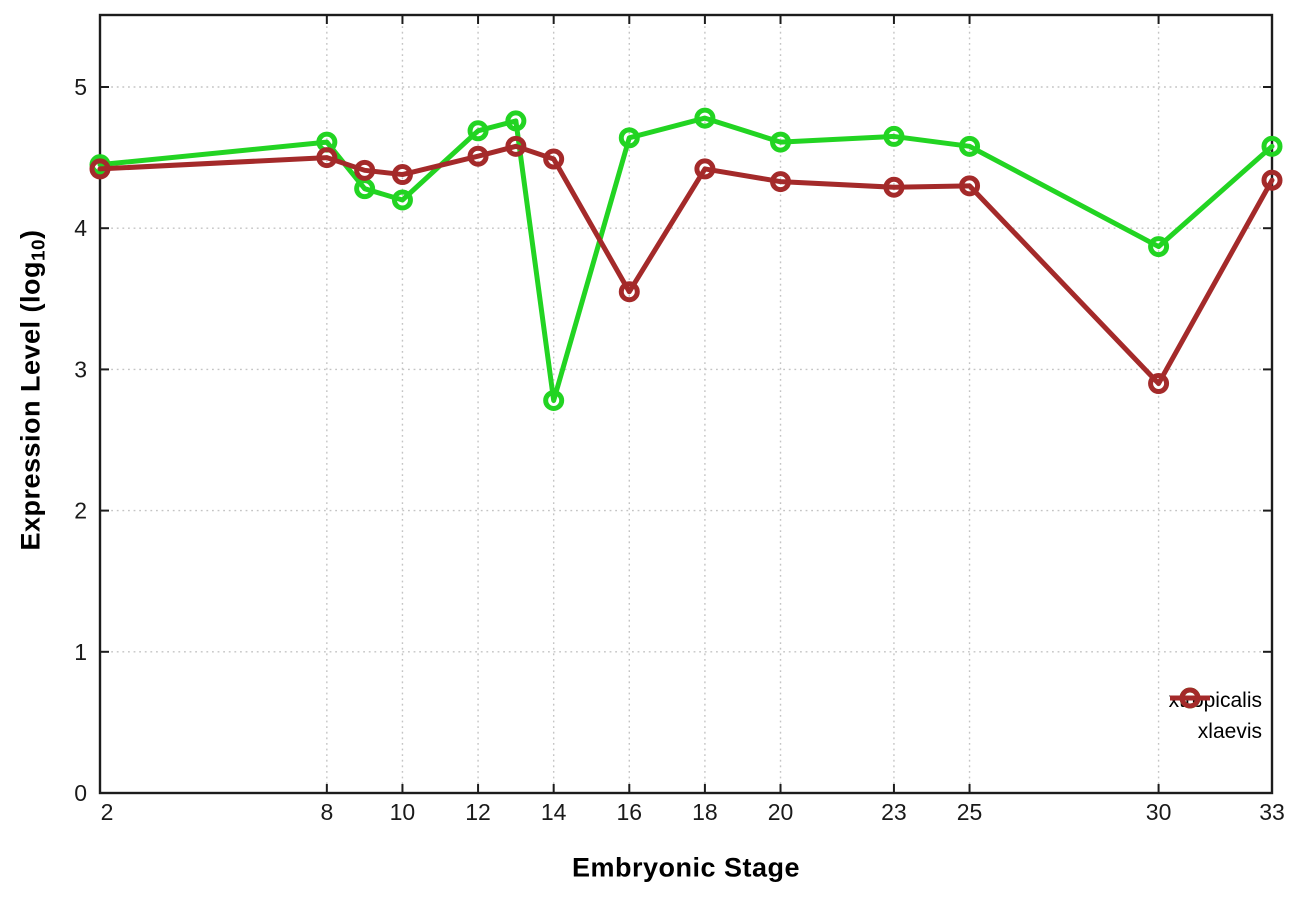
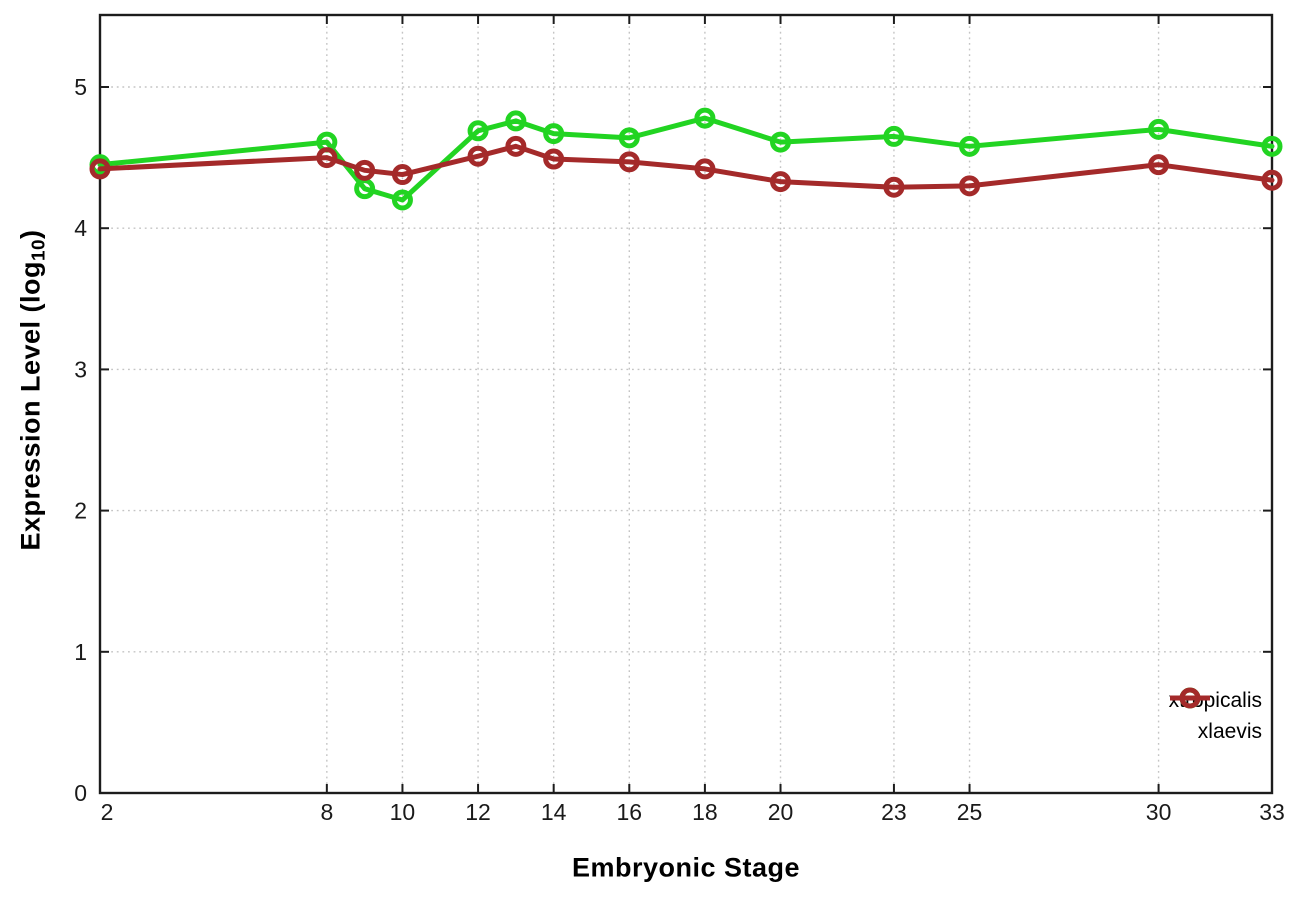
xtropicalis/14: 2.78 -> 4.67
xlaevis/16: 3.55 -> 4.47
xtropicalis/30: 3.87 -> 4.70
xlaevis/30: 2.90 -> 4.45
